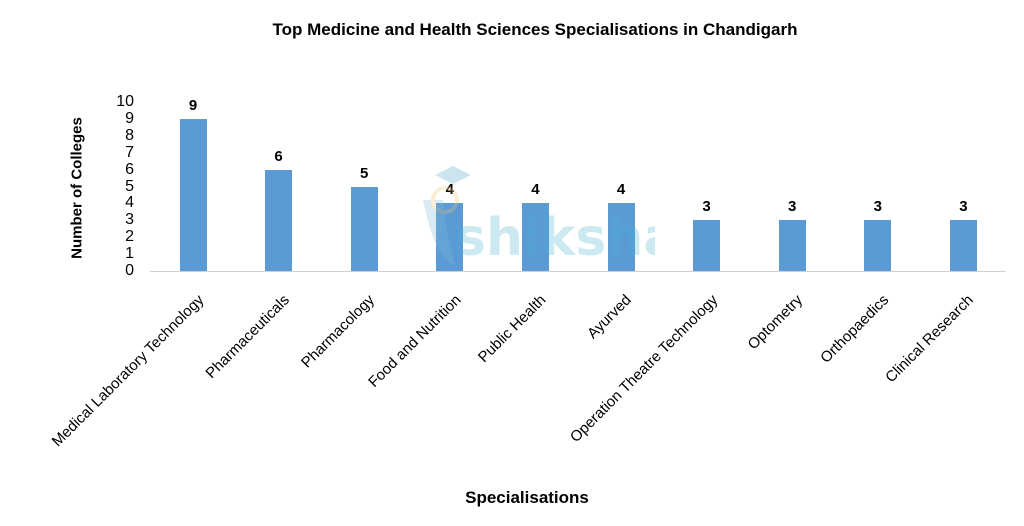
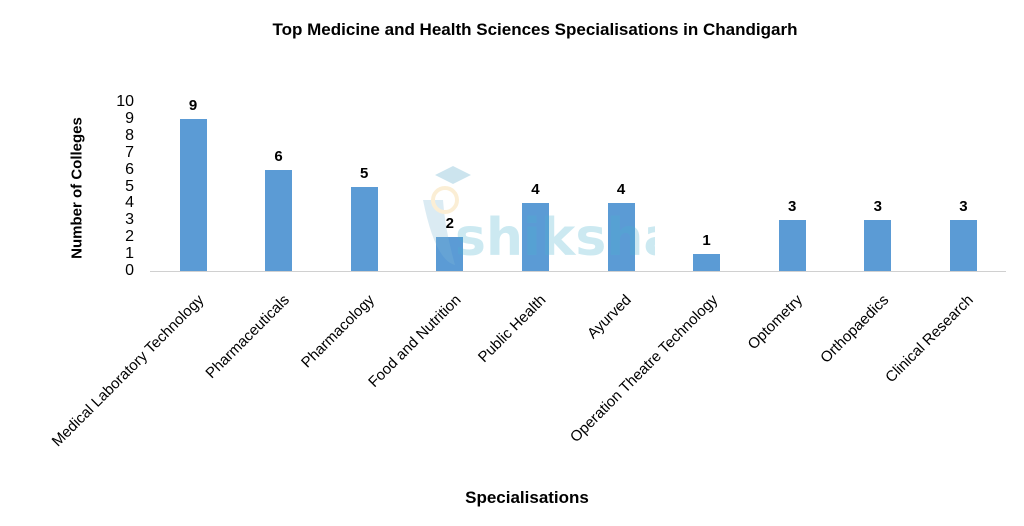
Food and Nutrition: 4 -> 2
Operation Theatre Technology: 3 -> 1
